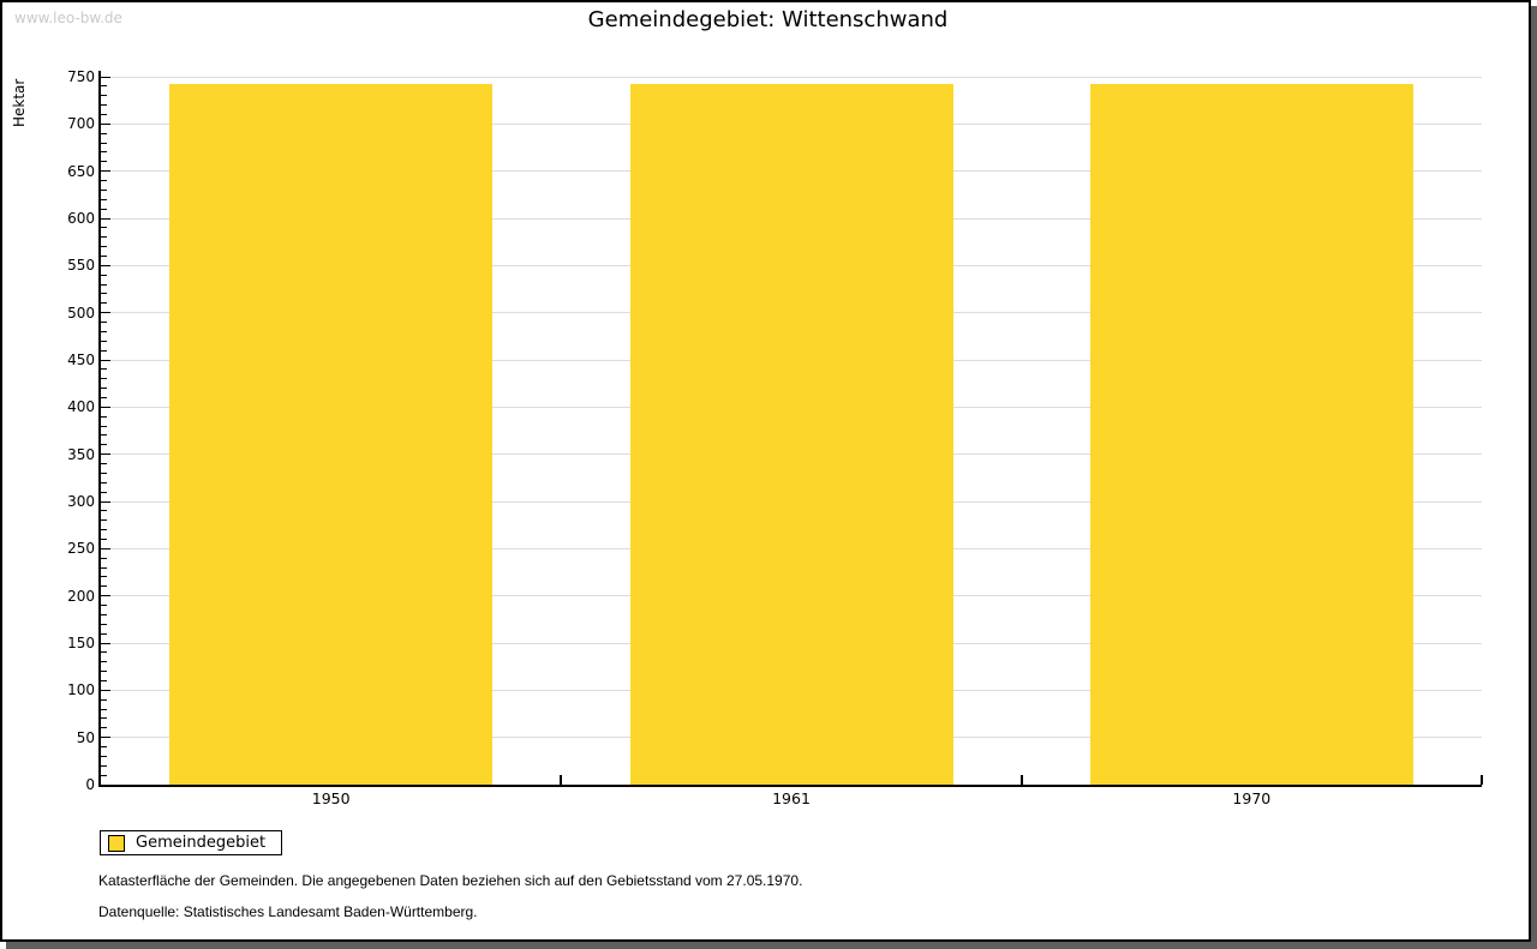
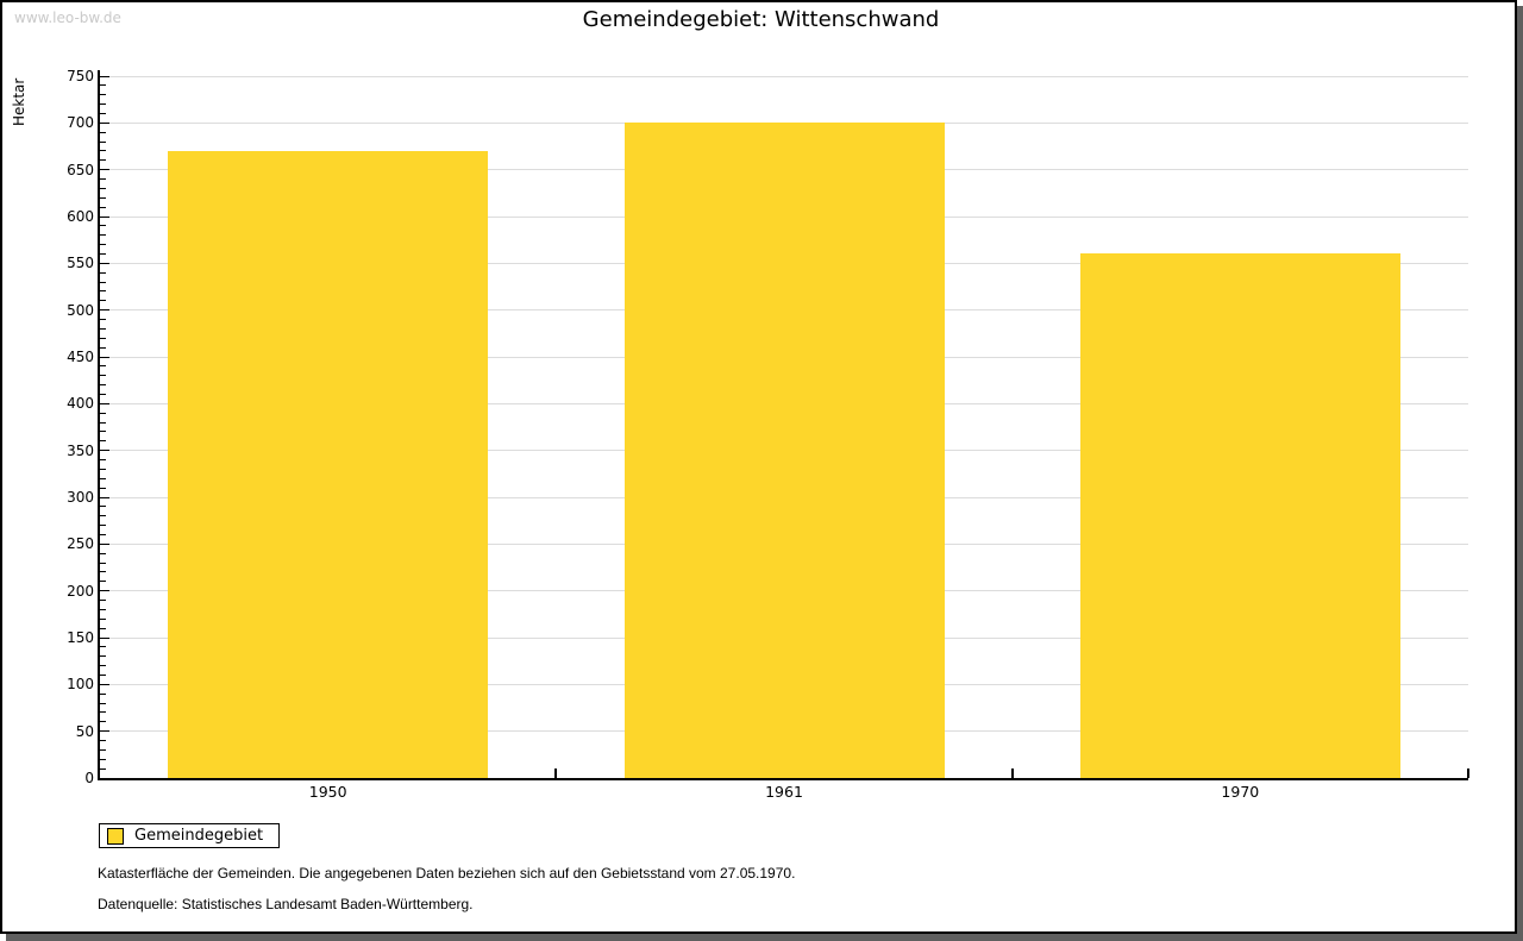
1950: 740 -> 670
1961: 740 -> 700
1970: 740 -> 560
